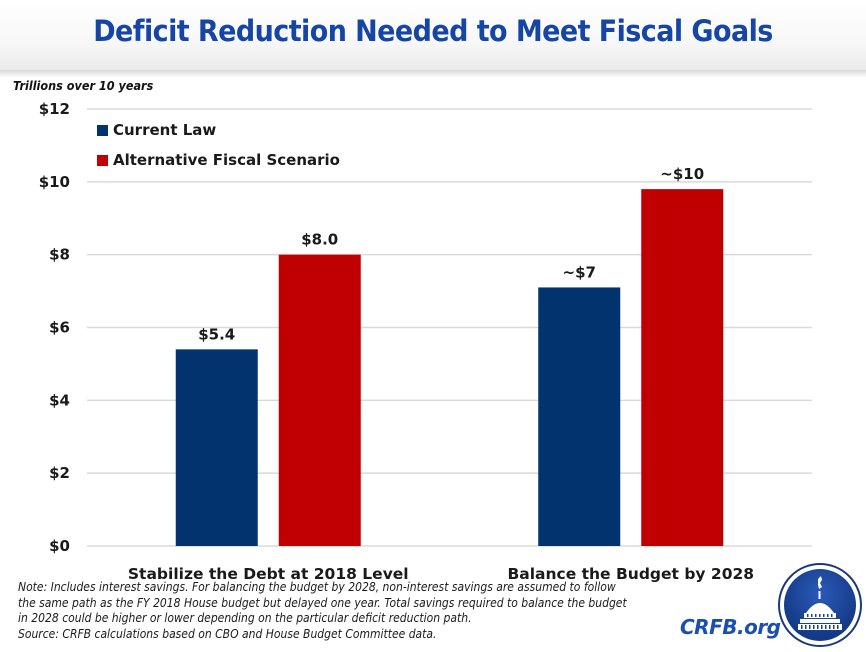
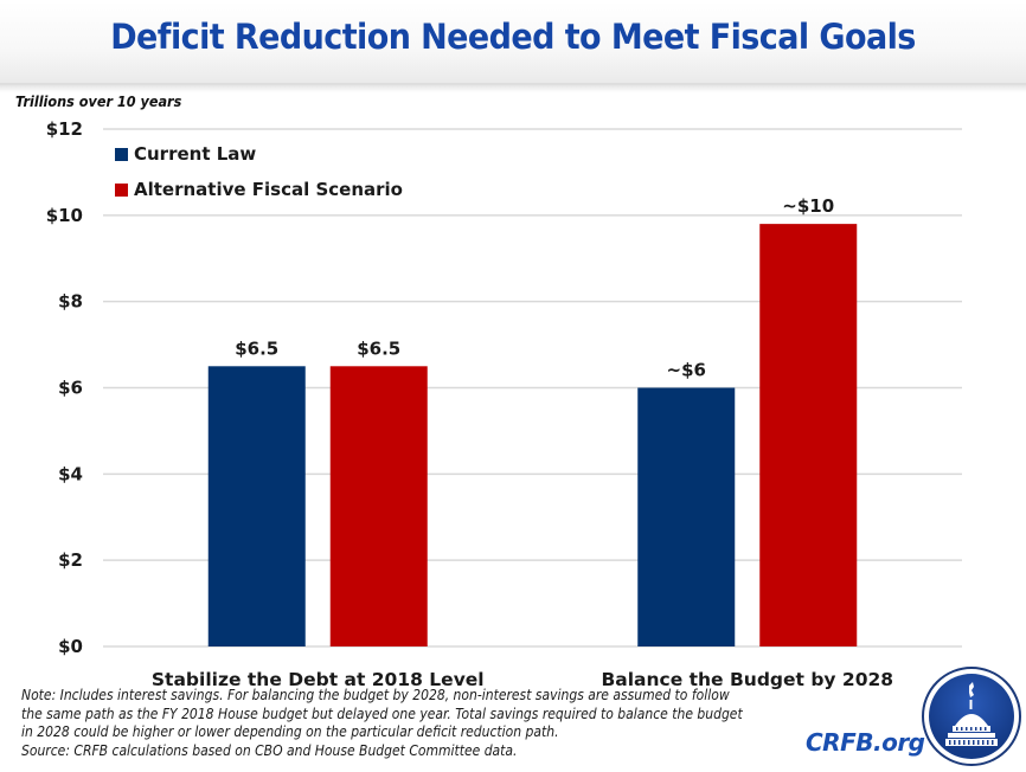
Current Law/Stabilize the Debt at 2018 Level: $5.4 -> $6.5
Alternative Fiscal Scenario/Stabilize the Debt at 2018 Level: $8.0 -> $6.5
Current Law/Balance the Budget by 2028: 7 -> 6
